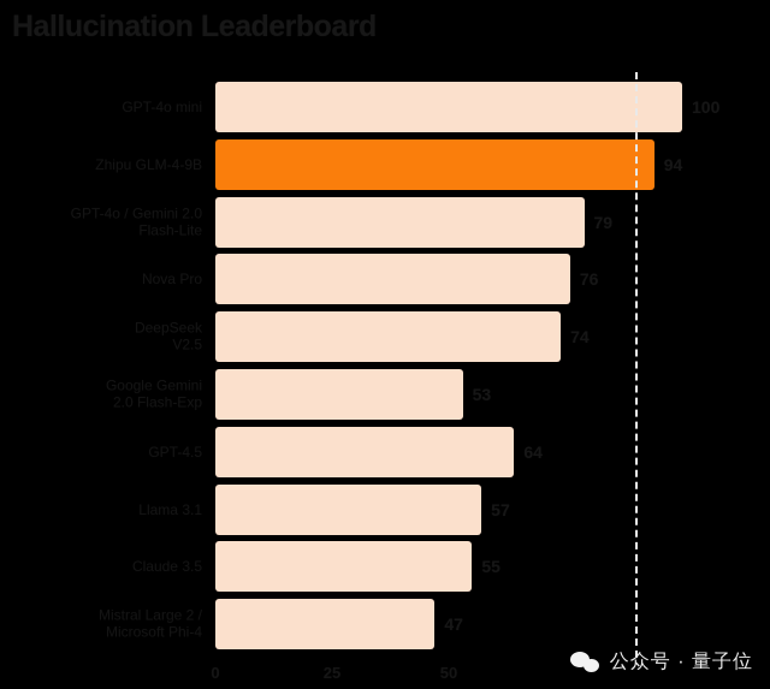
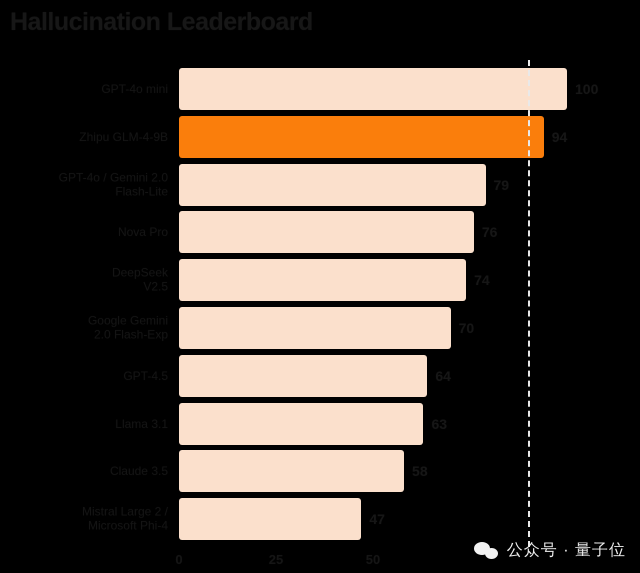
Google Gemini 2.0 Flash-Exp: 53 -> 70
Llama 3.1: 57 -> 63
Claude 3.5: 55 -> 58
